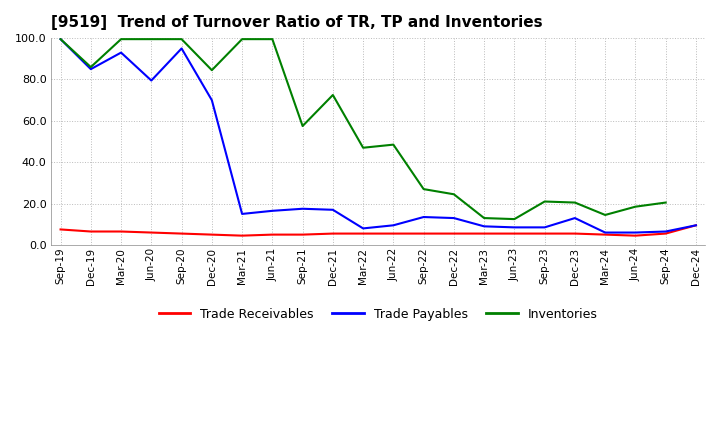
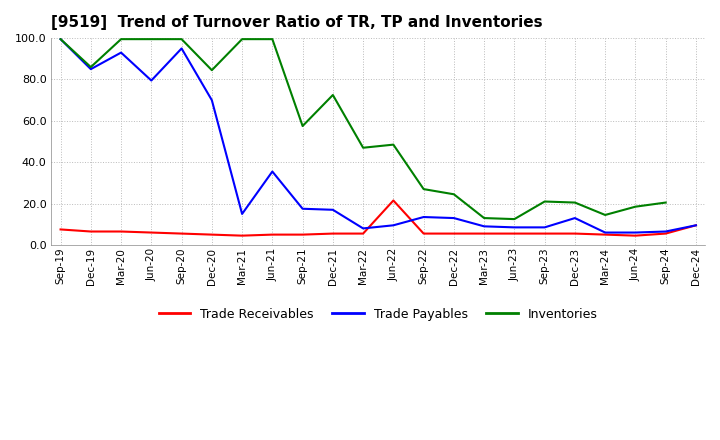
Trade Payables/Jun-21: 16.5 -> 35.5
Trade Receivables/Jun-22: 5.5 -> 21.5
